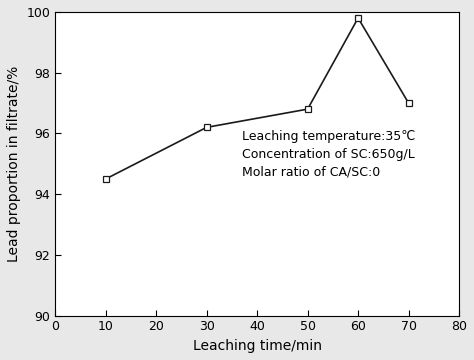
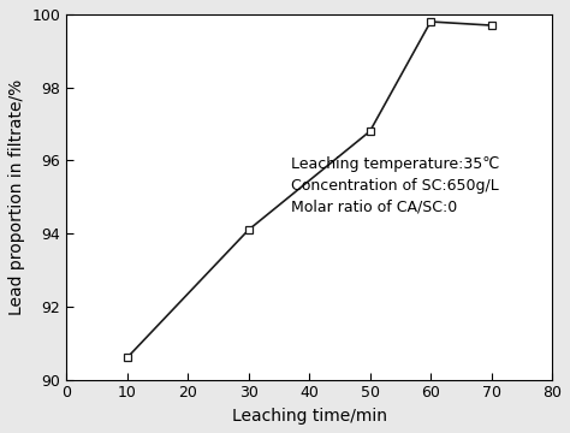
10: 94.5 -> 90.6
30: 96.2 -> 94.1
70: 97.0 -> 99.7
